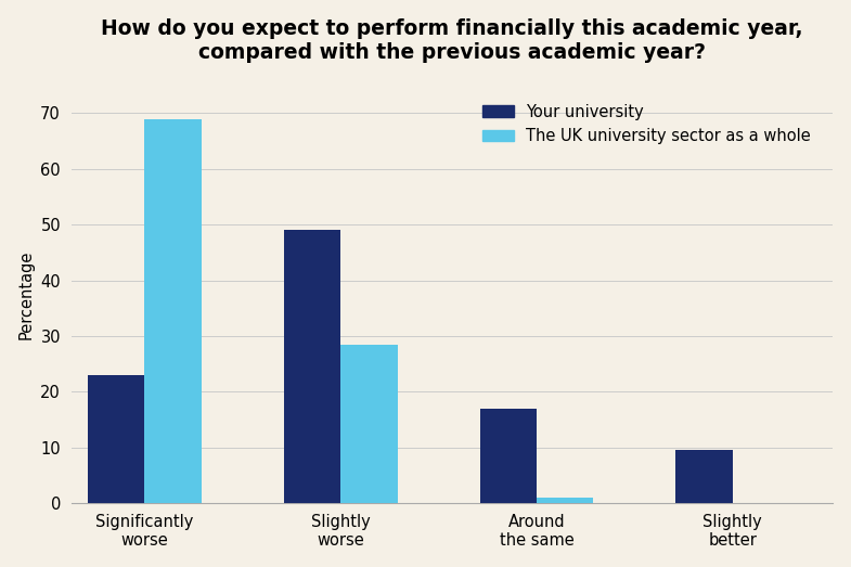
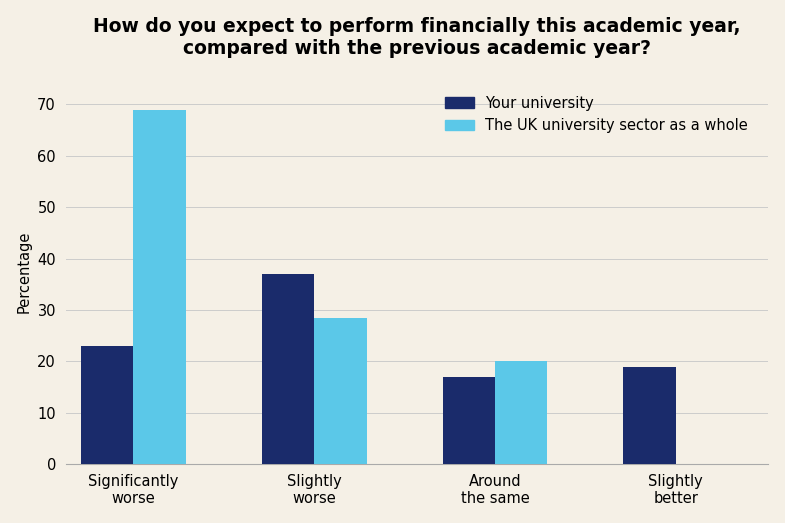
Your university/Slightly worse: 49.0 -> 37.0
The UK university sector as a whole/Around the same: 1.0 -> 20.0
Your university/Slightly better: 9.5 -> 19.0
